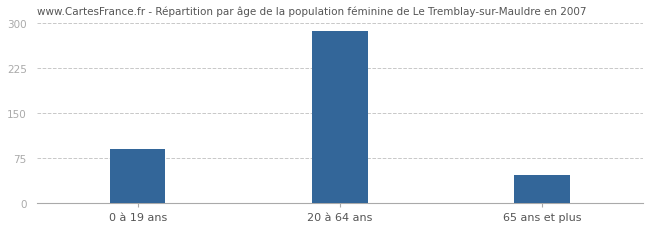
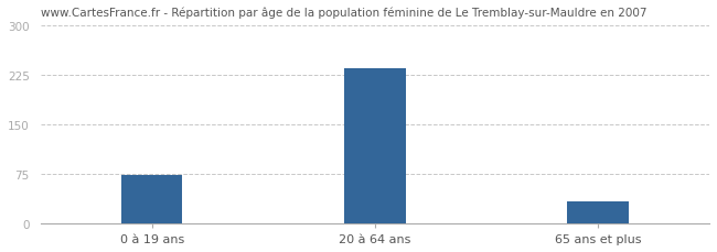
0 à 19 ans: 90 -> 74
20 à 64 ans: 287 -> 234
65 ans et plus: 47 -> 34
